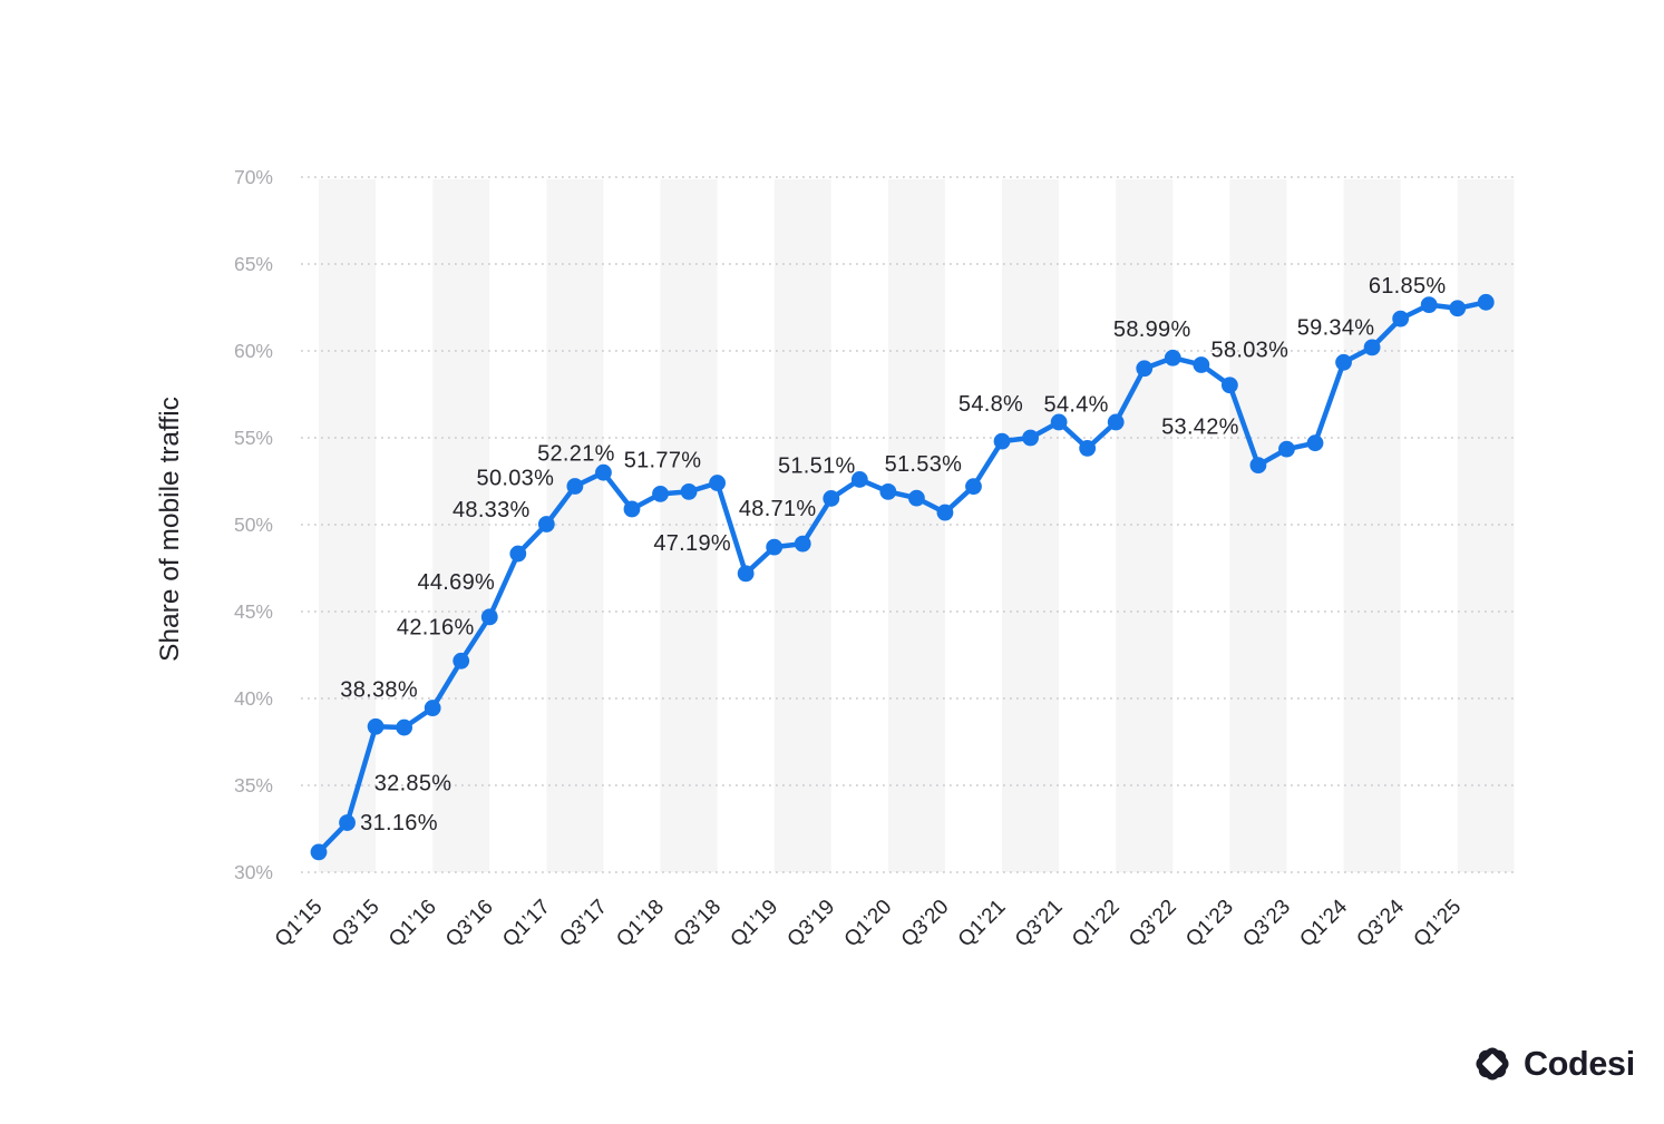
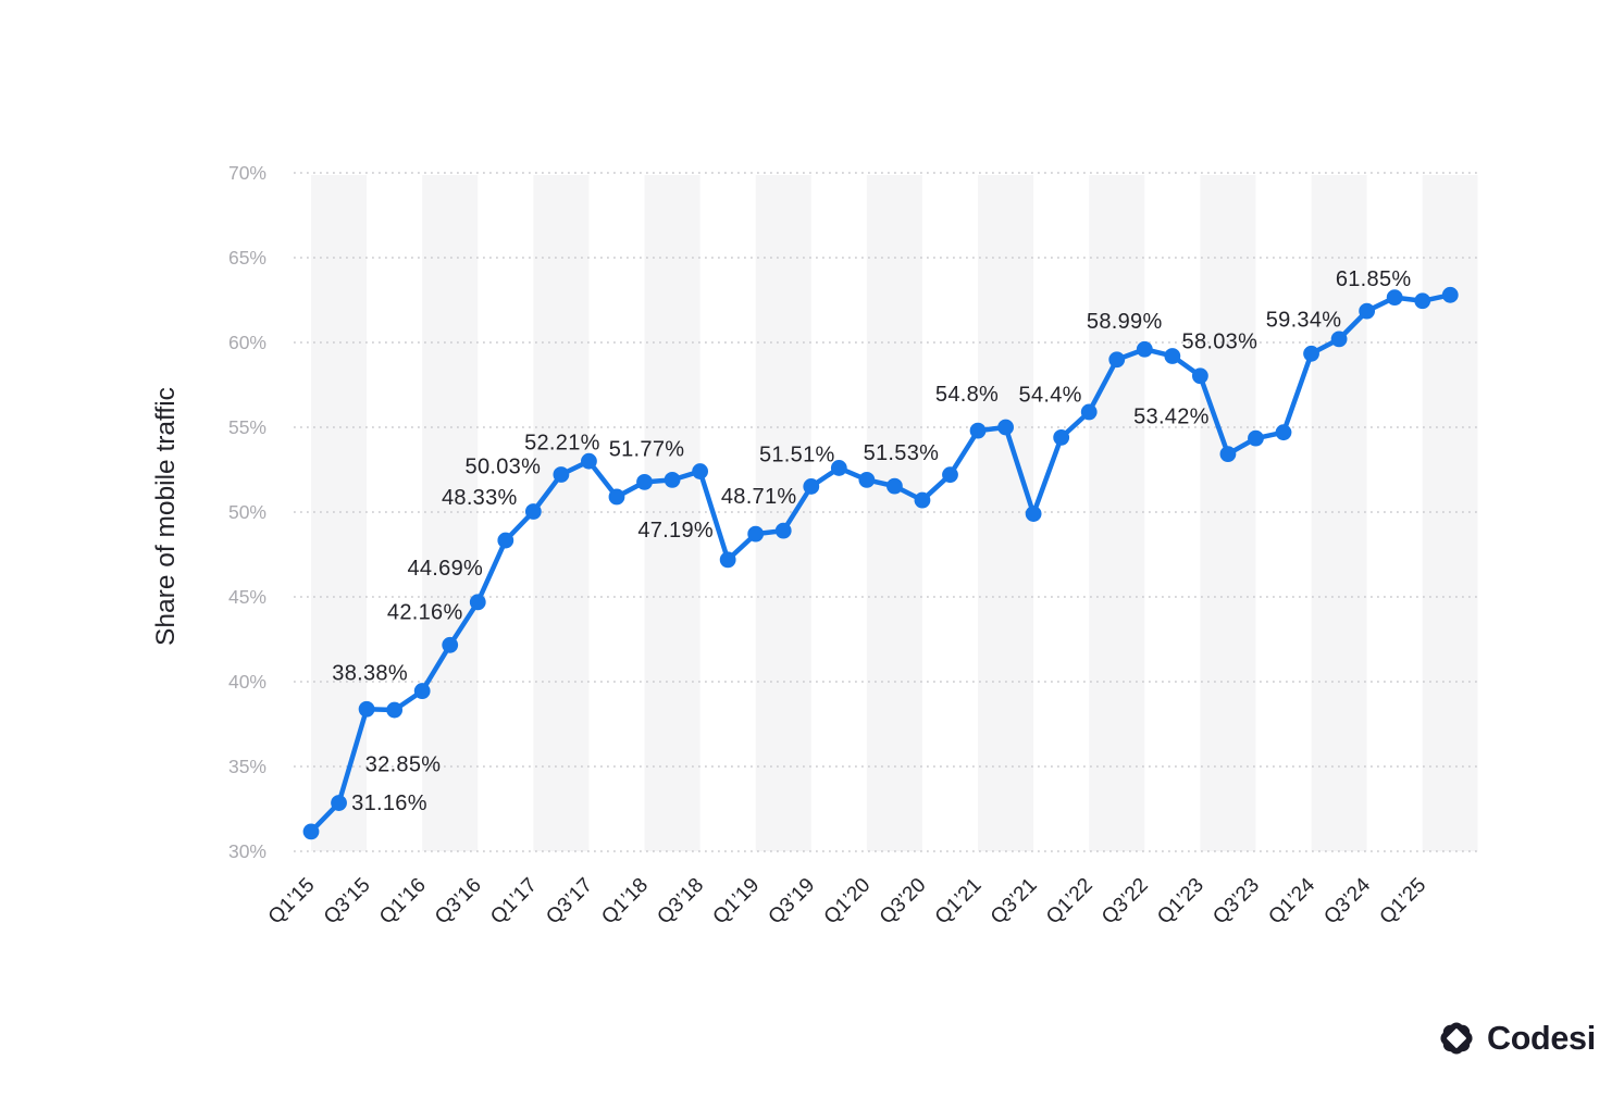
Q3’21: 55.9% -> 49.9%
